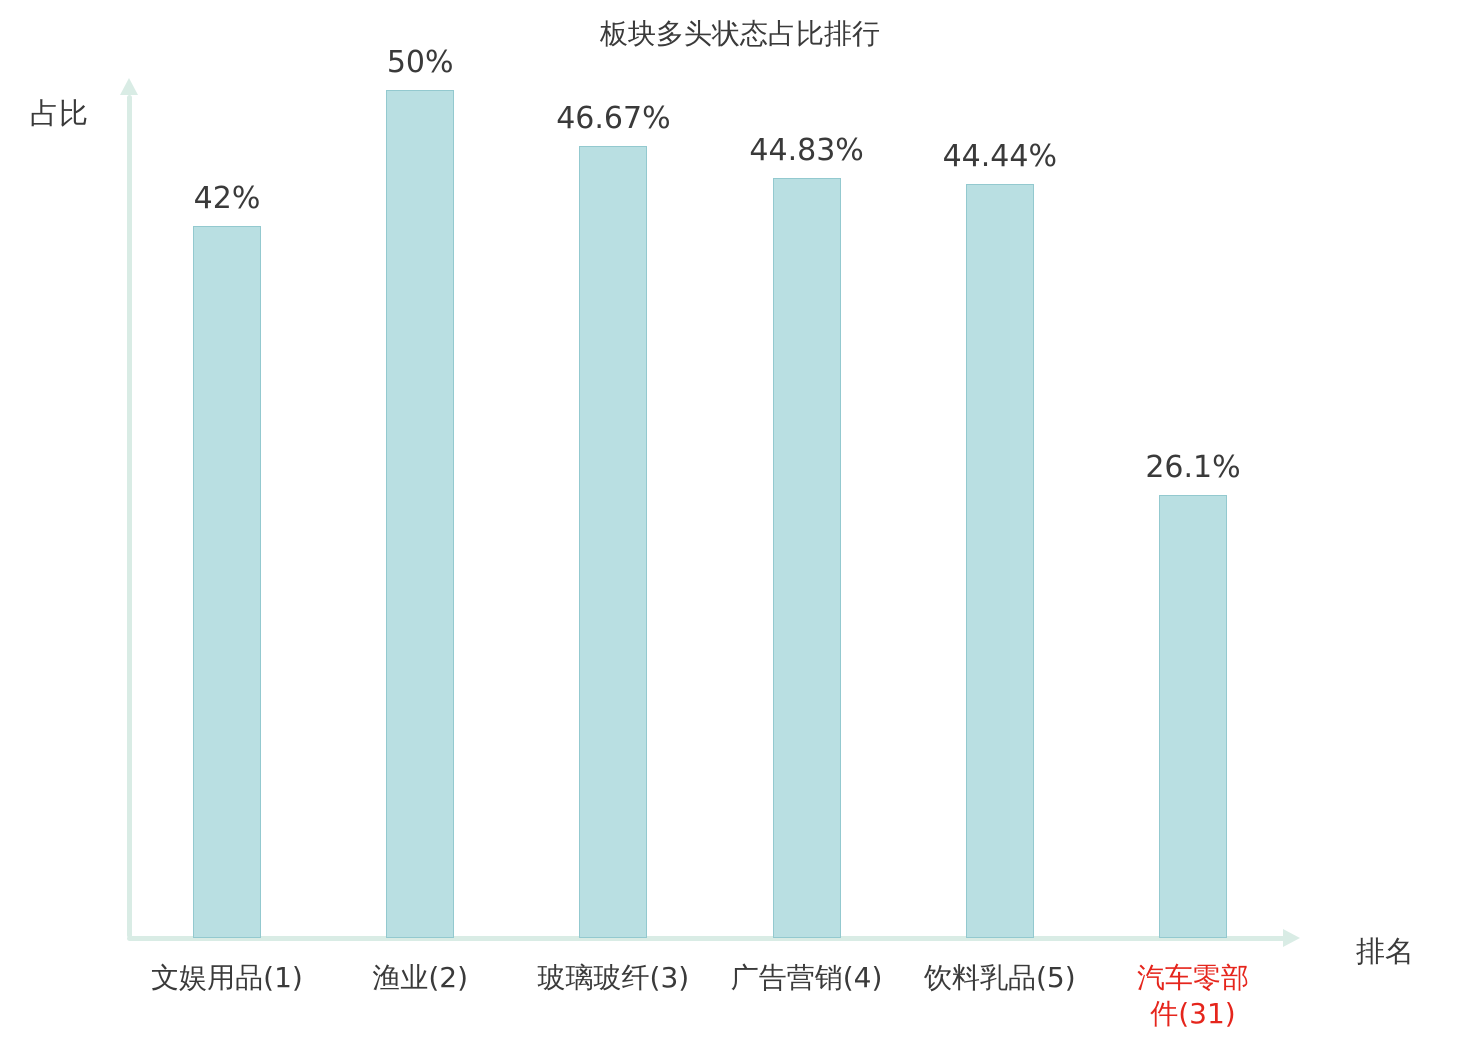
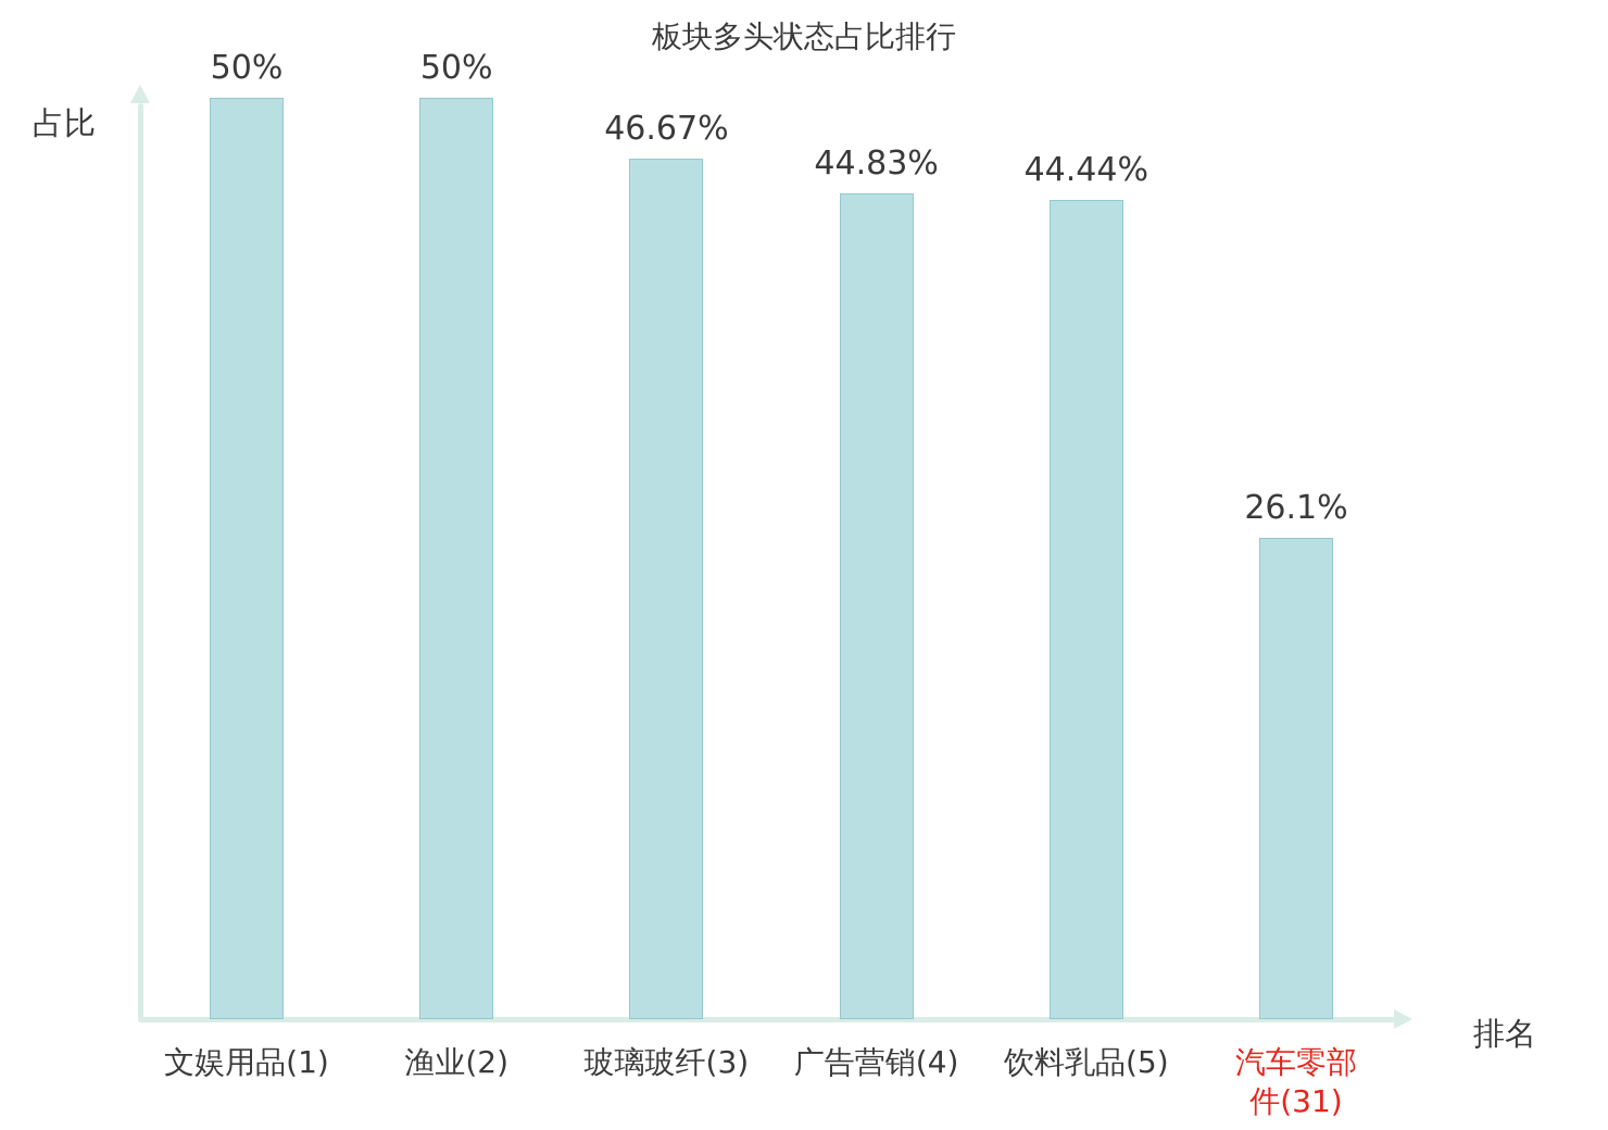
文娱用品(1): 42% -> 50%
